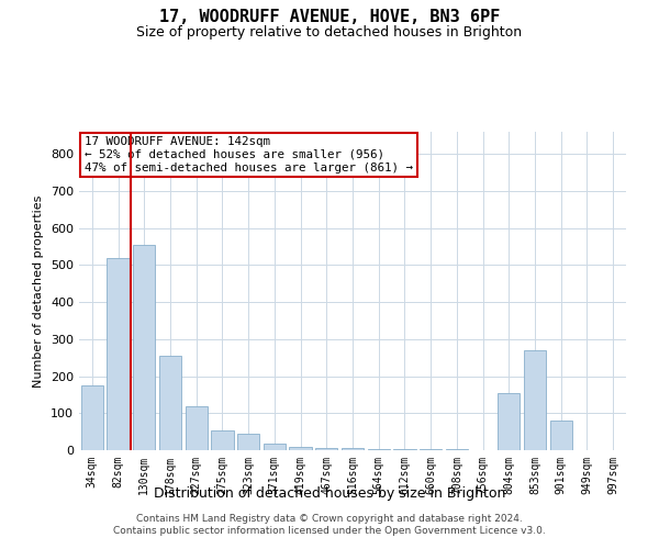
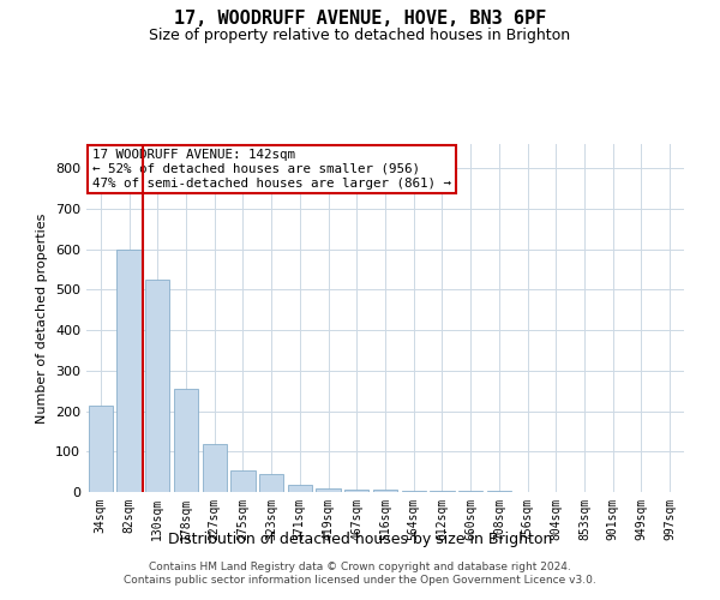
34sqm: 175 -> 215
82sqm: 520 -> 600
130sqm: 555 -> 525
804sqm: 155 -> 1
853sqm: 270 -> 1
901sqm: 80 -> 1
